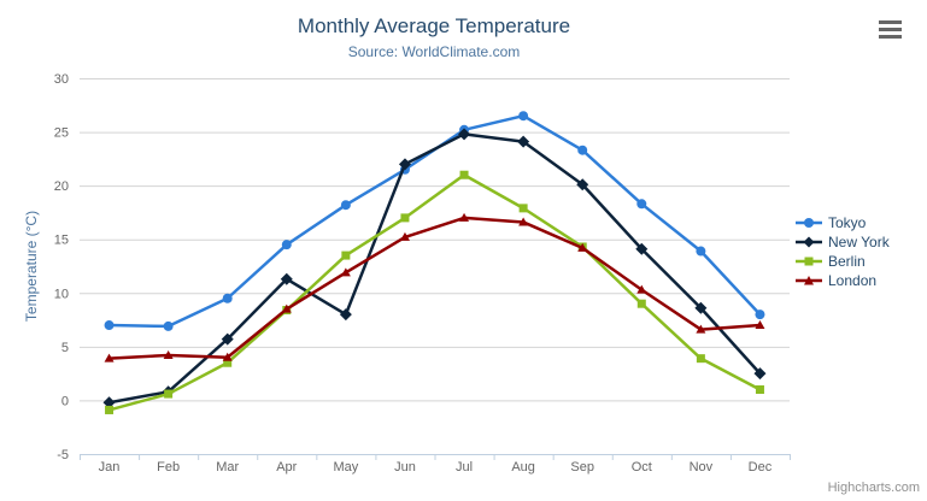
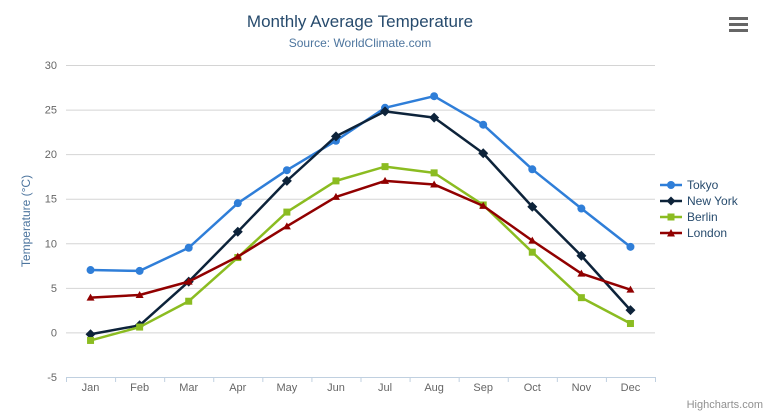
London/Mar: 4 -> 6
New York/May: 8 -> 17
Berlin/Jul: 21 -> 19
Tokyo/Dec: 8 -> 10
London/Dec: 7 -> 5
